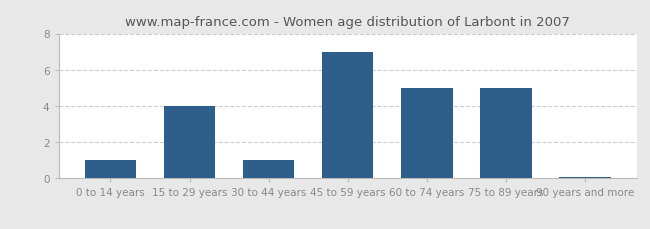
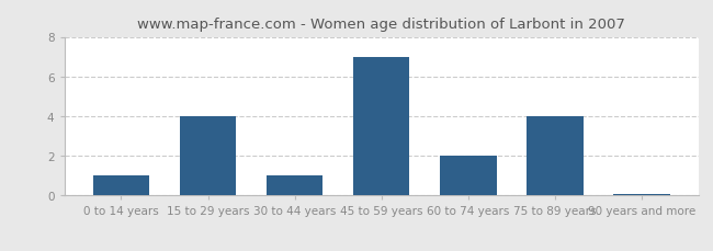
60 to 74 years: 5.0 -> 2.0
75 to 89 years: 5.0 -> 4.0
